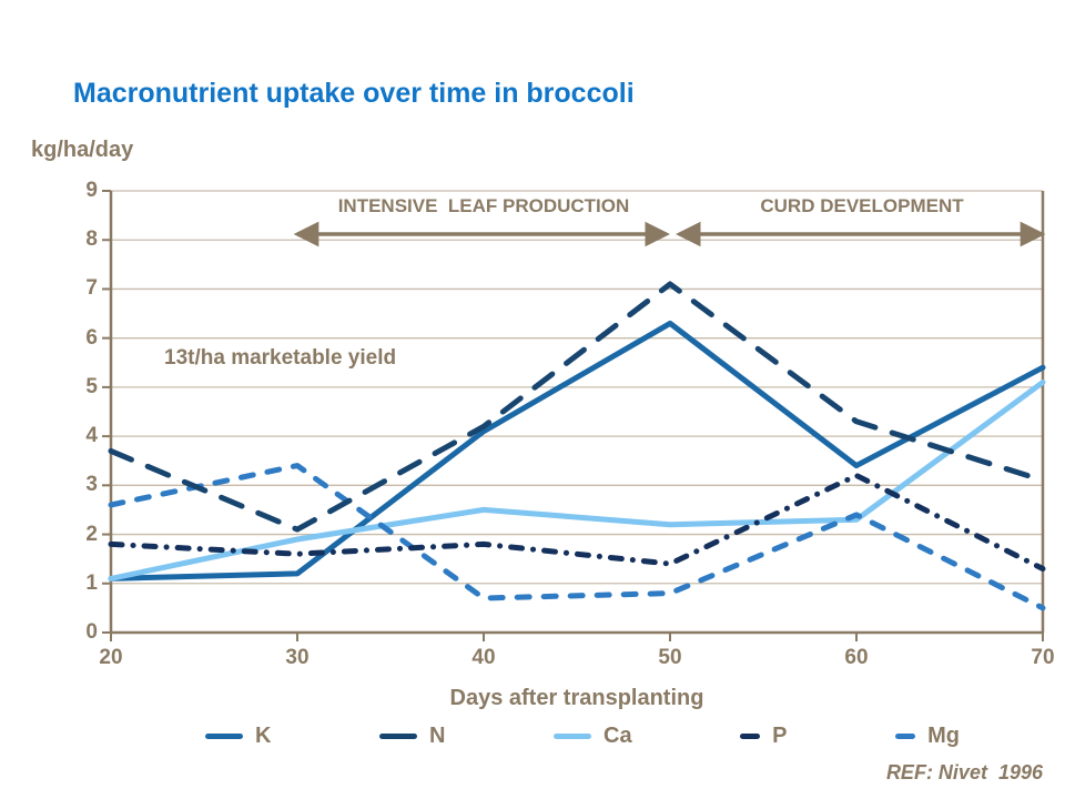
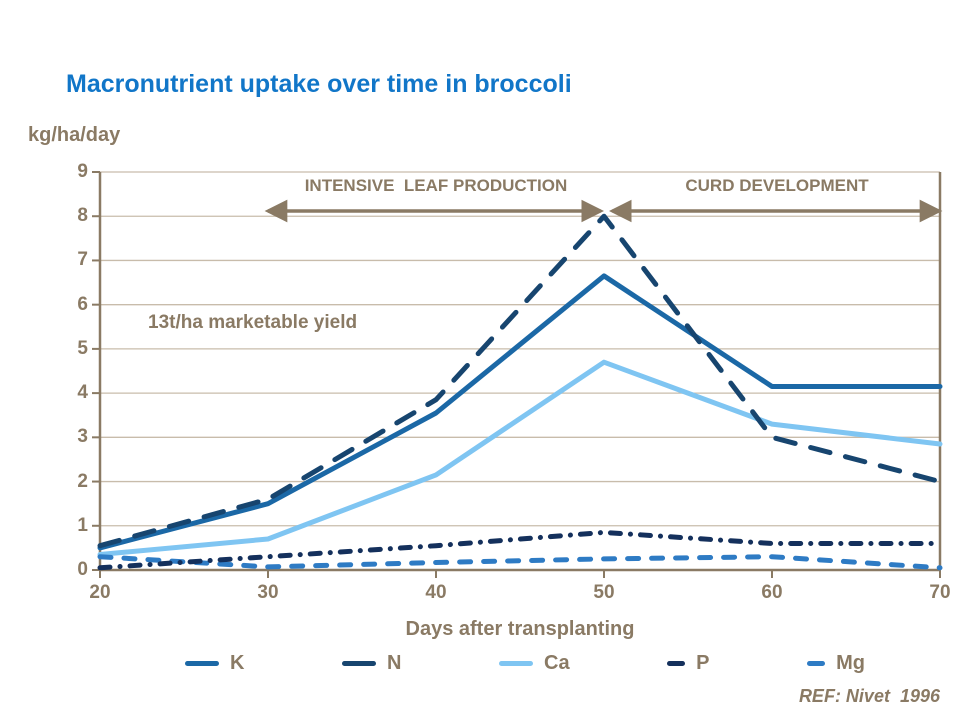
K/20: 1.1 -> 0.5
N/20: 3.7 -> 0.6
Ca/20: 1.1 -> 0.3
P/20: 1.8 -> 0.1
Mg/20: 2.6 -> 0.3
K/30: 1.2 -> 1.5
N/30: 2.1 -> 1.6
Ca/30: 1.9 -> 0.7
P/30: 1.6 -> 0.3
Mg/30: 3.4 -> 0.1
K/40: 4.1 -> 3.5
N/40: 4.2 -> 3.9
Ca/40: 2.5 -> 2.1
P/40: 1.8 -> 0.6
Mg/40: 0.7 -> 0.2
K/50: 6.3 -> 6.7
N/50: 7.1 -> 8.0
Ca/50: 2.2 -> 4.7
P/50: 1.4 -> 0.8
Mg/50: 0.8 -> 0.2
K/60: 3.4 -> 4.2
N/60: 4.3 -> 3.0
Ca/60: 2.3 -> 3.3
P/60: 3.2 -> 0.6
Mg/60: 2.4 -> 0.3
K/70: 5.4 -> 4.2
N/70: 3.1 -> 2.0
Ca/70: 5.1 -> 2.9
P/70: 1.3 -> 0.6
Mg/70: 0.5 -> 0.1
